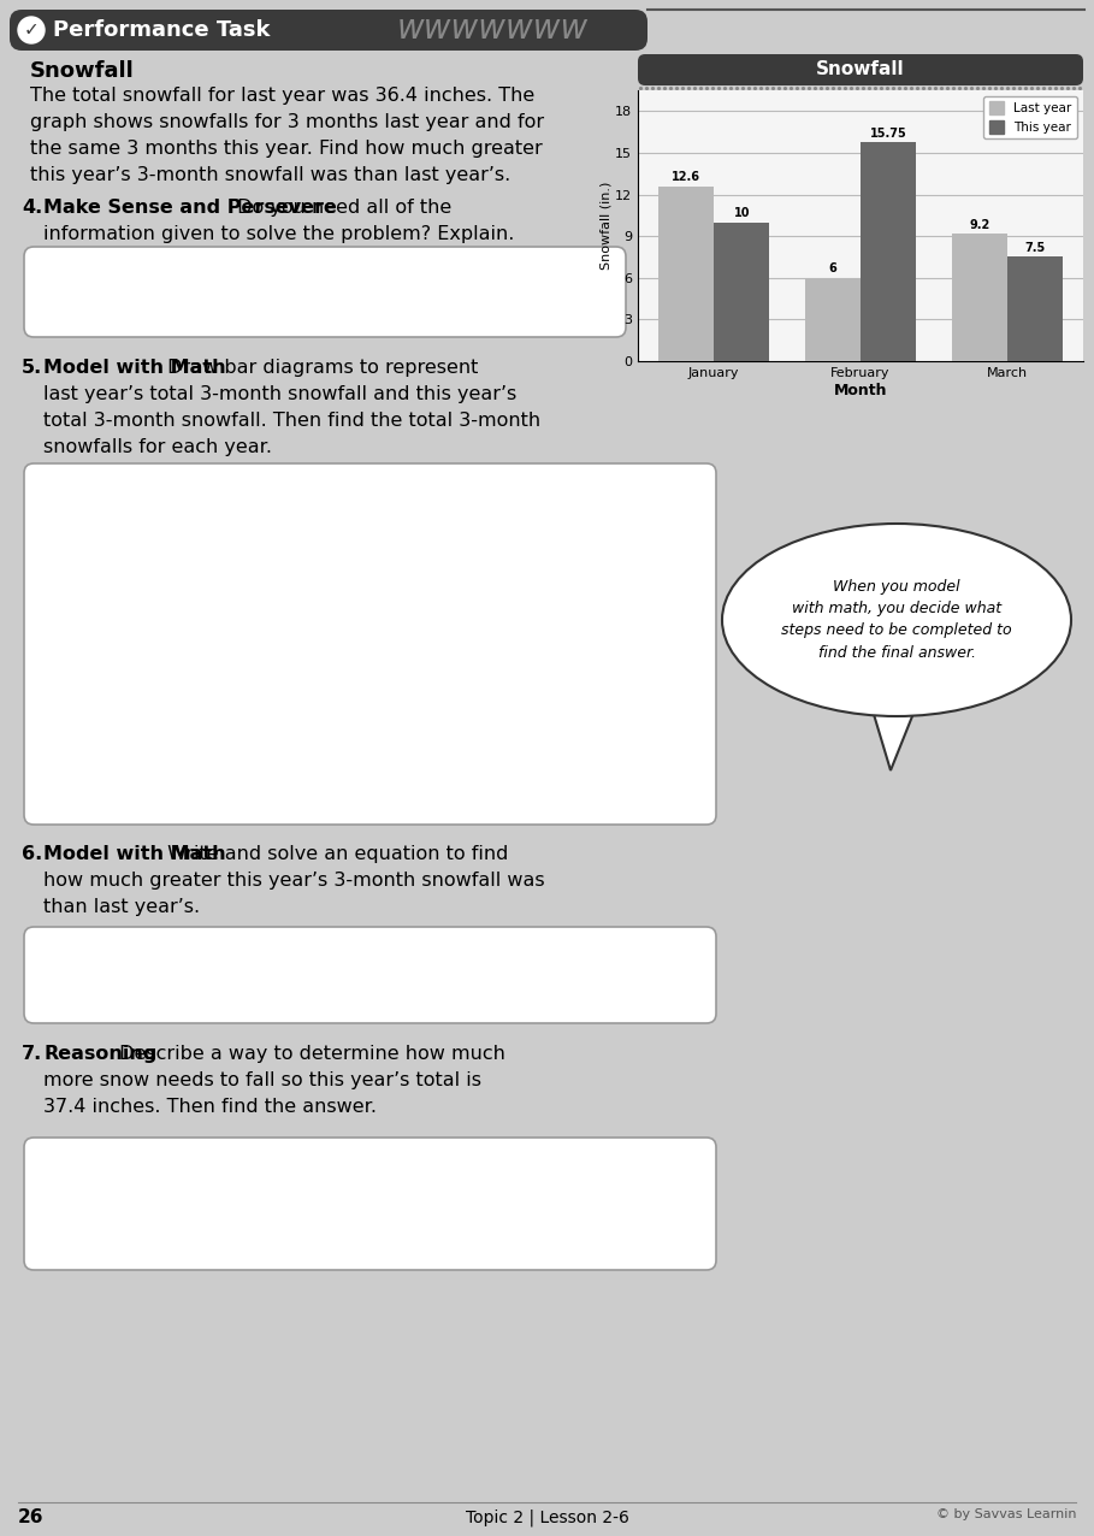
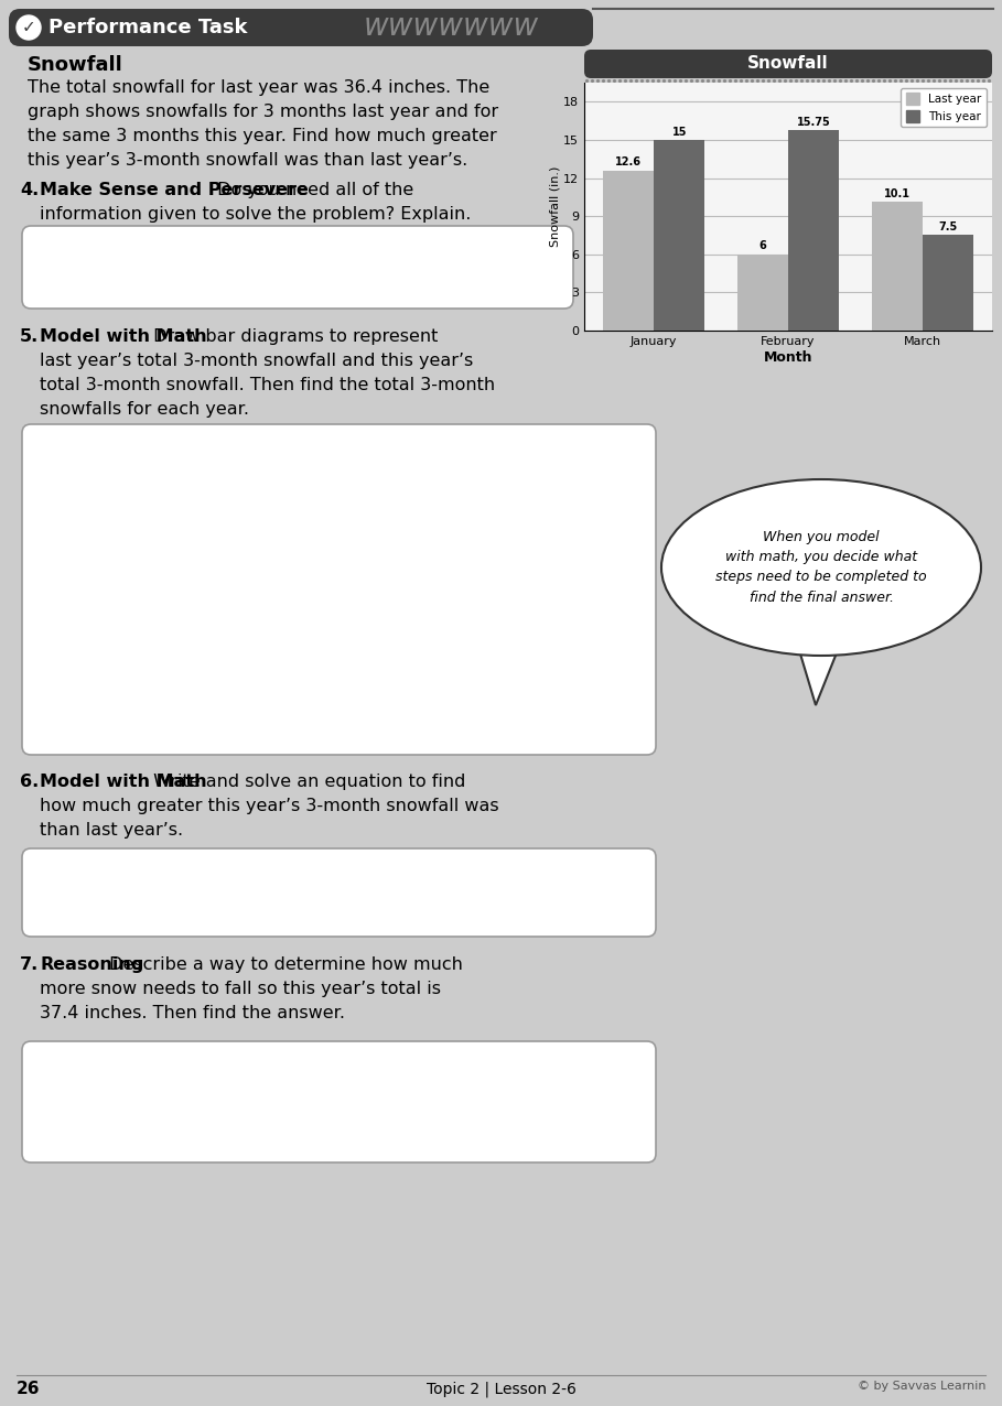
This year/January: 10 -> 15
Last year/March: 9.2 -> 10.1
